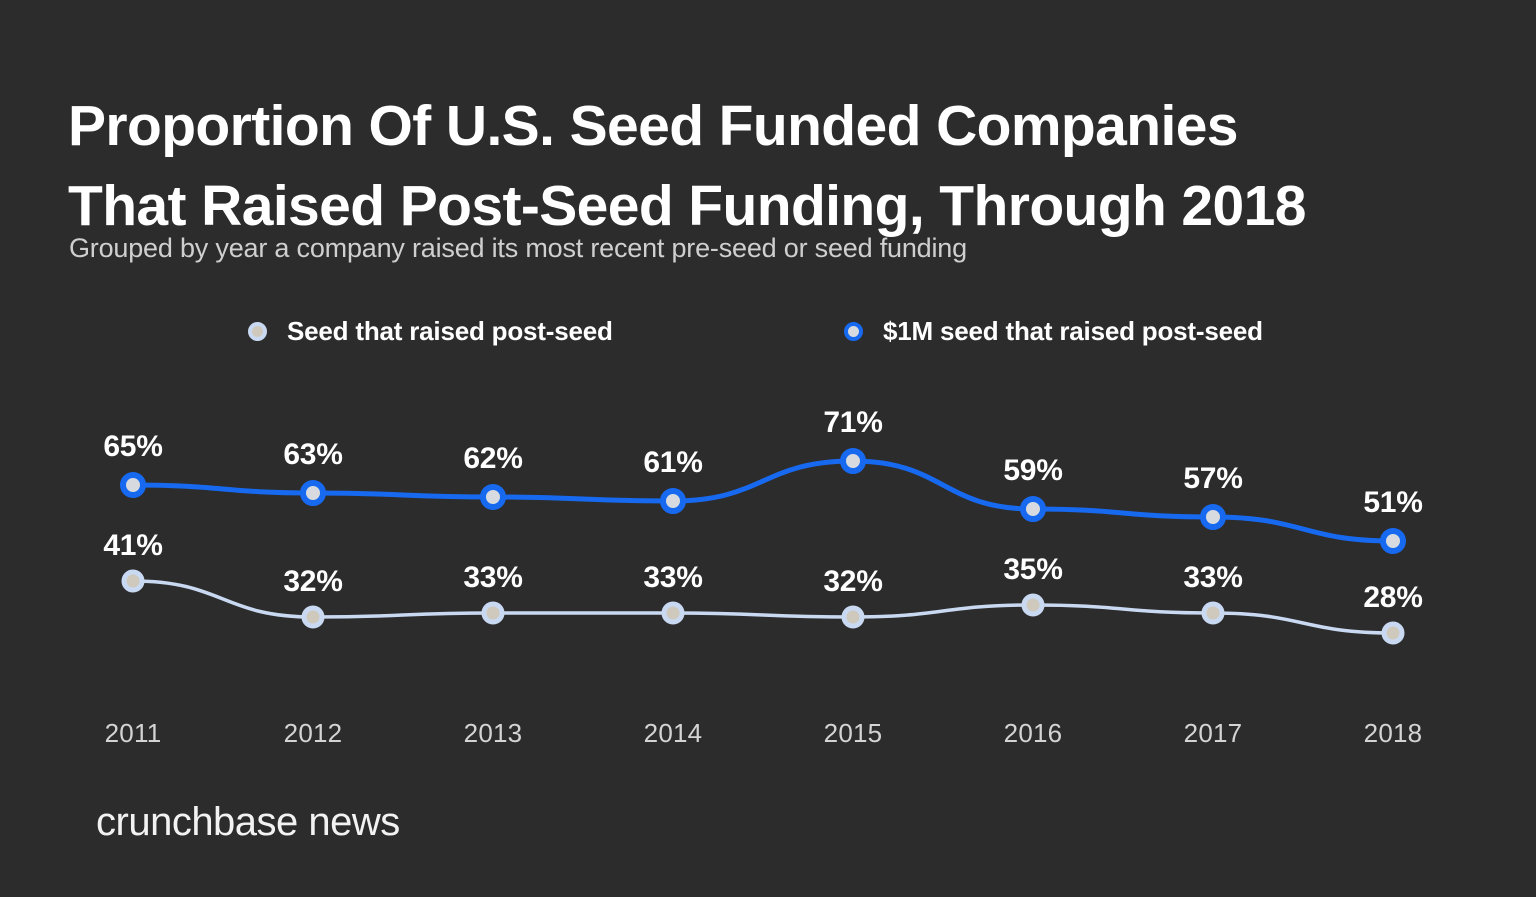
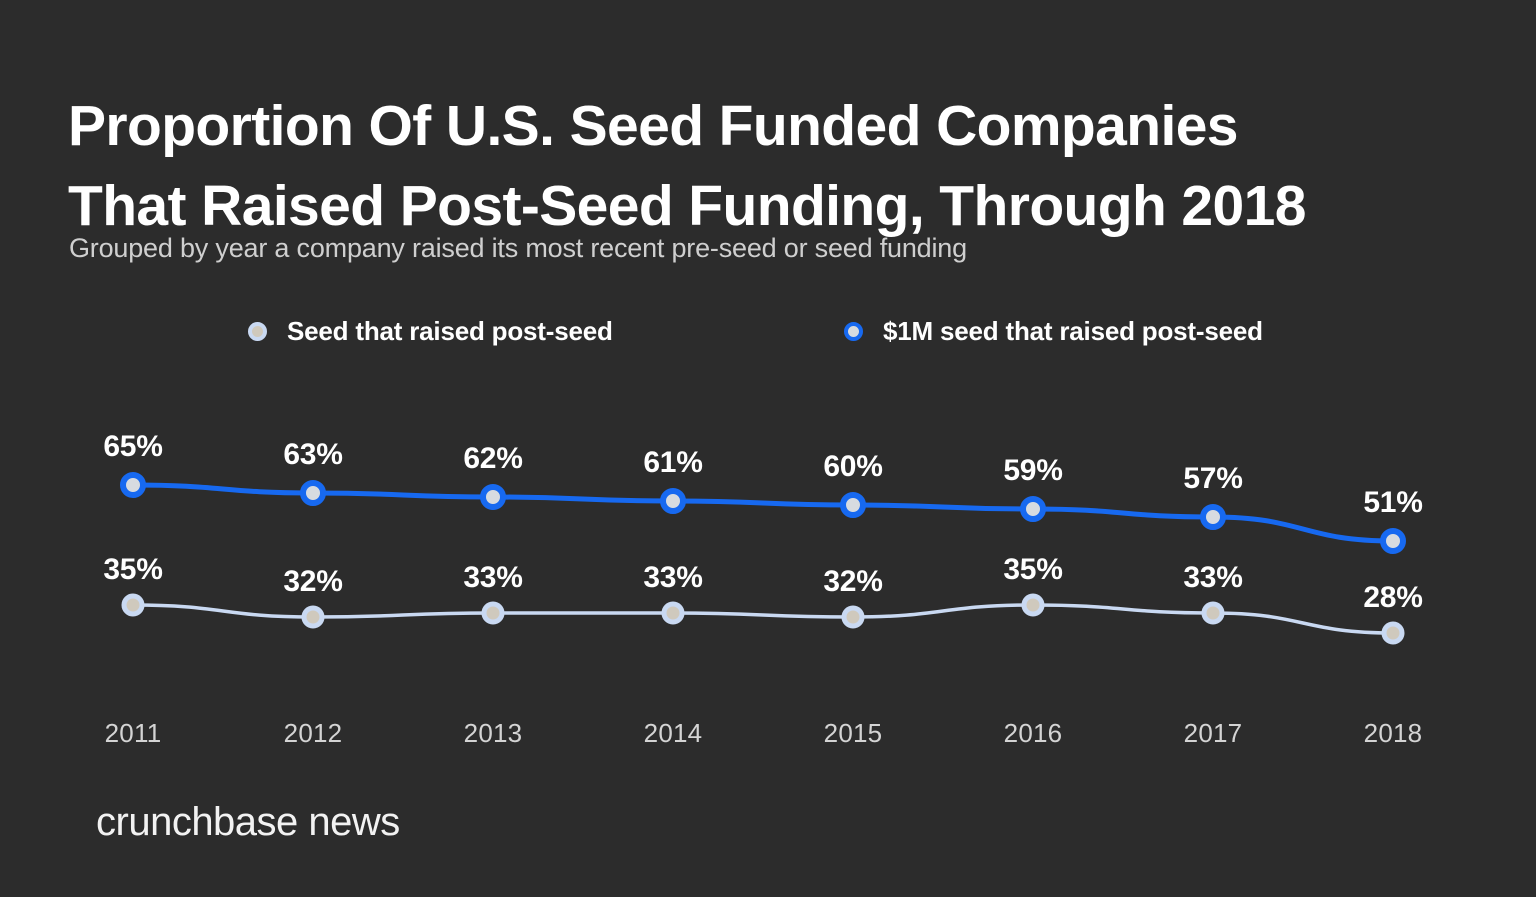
Seed that raised post-seed/2011: 41% -> 35%
$1M seed that raised post-seed/2015: 71% -> 60%
